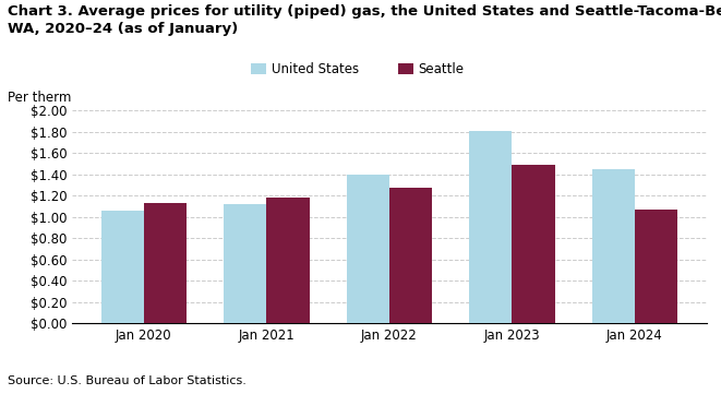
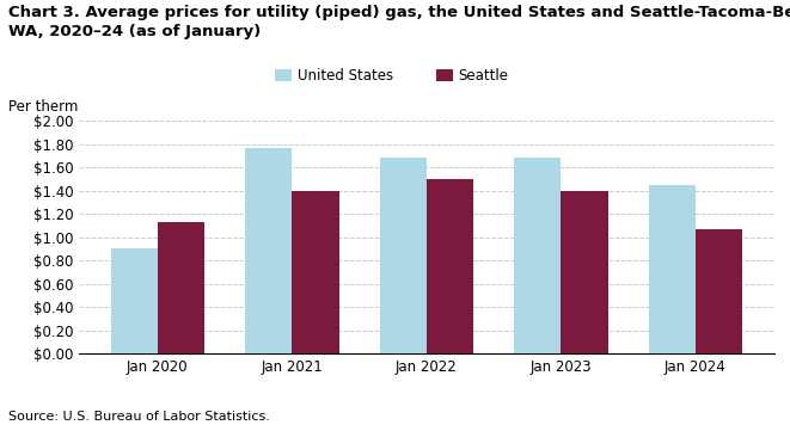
United States/Jan 2020: $1.06 -> $0.90
United States/Jan 2021: $1.12 -> $1.76
Seattle/Jan 2021: $1.18 -> $1.40
United States/Jan 2022: $1.40 -> $1.68
Seattle/Jan 2022: $1.27 -> $1.50
United States/Jan 2023: $1.81 -> $1.68
Seattle/Jan 2023: $1.49 -> $1.40
